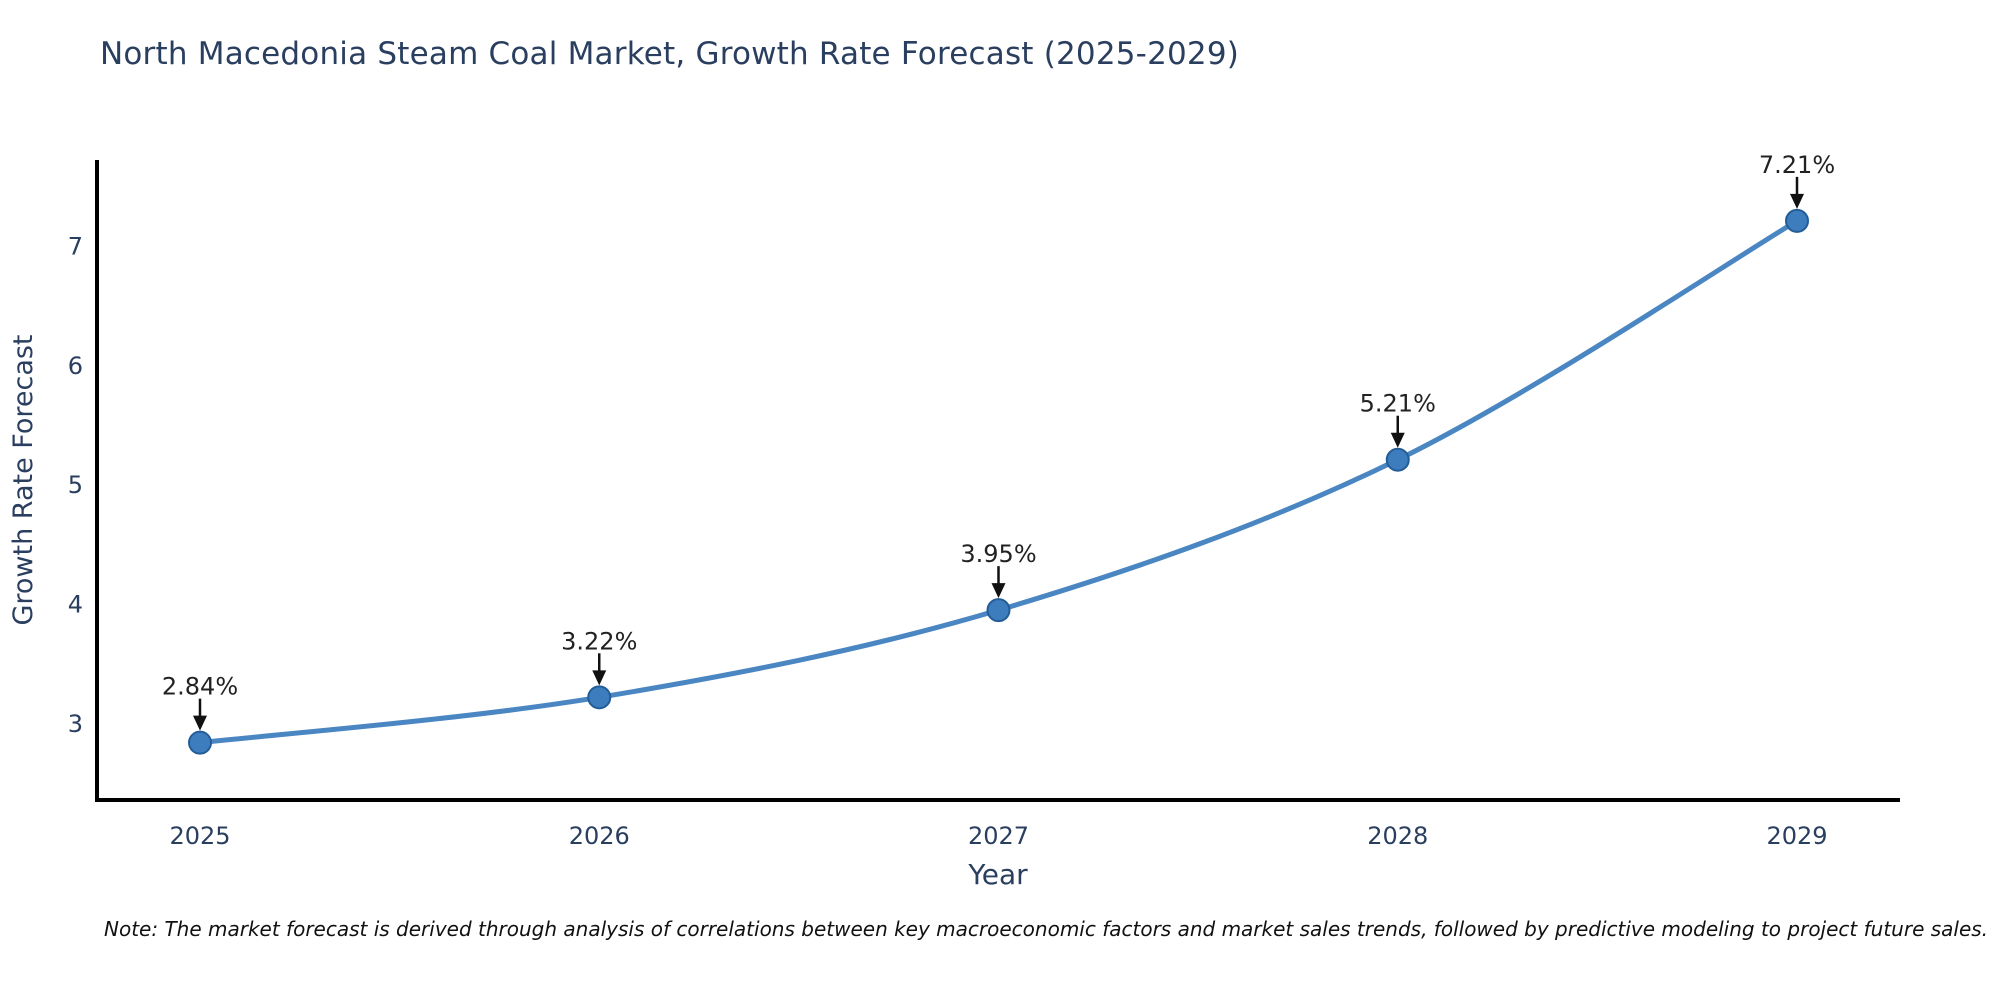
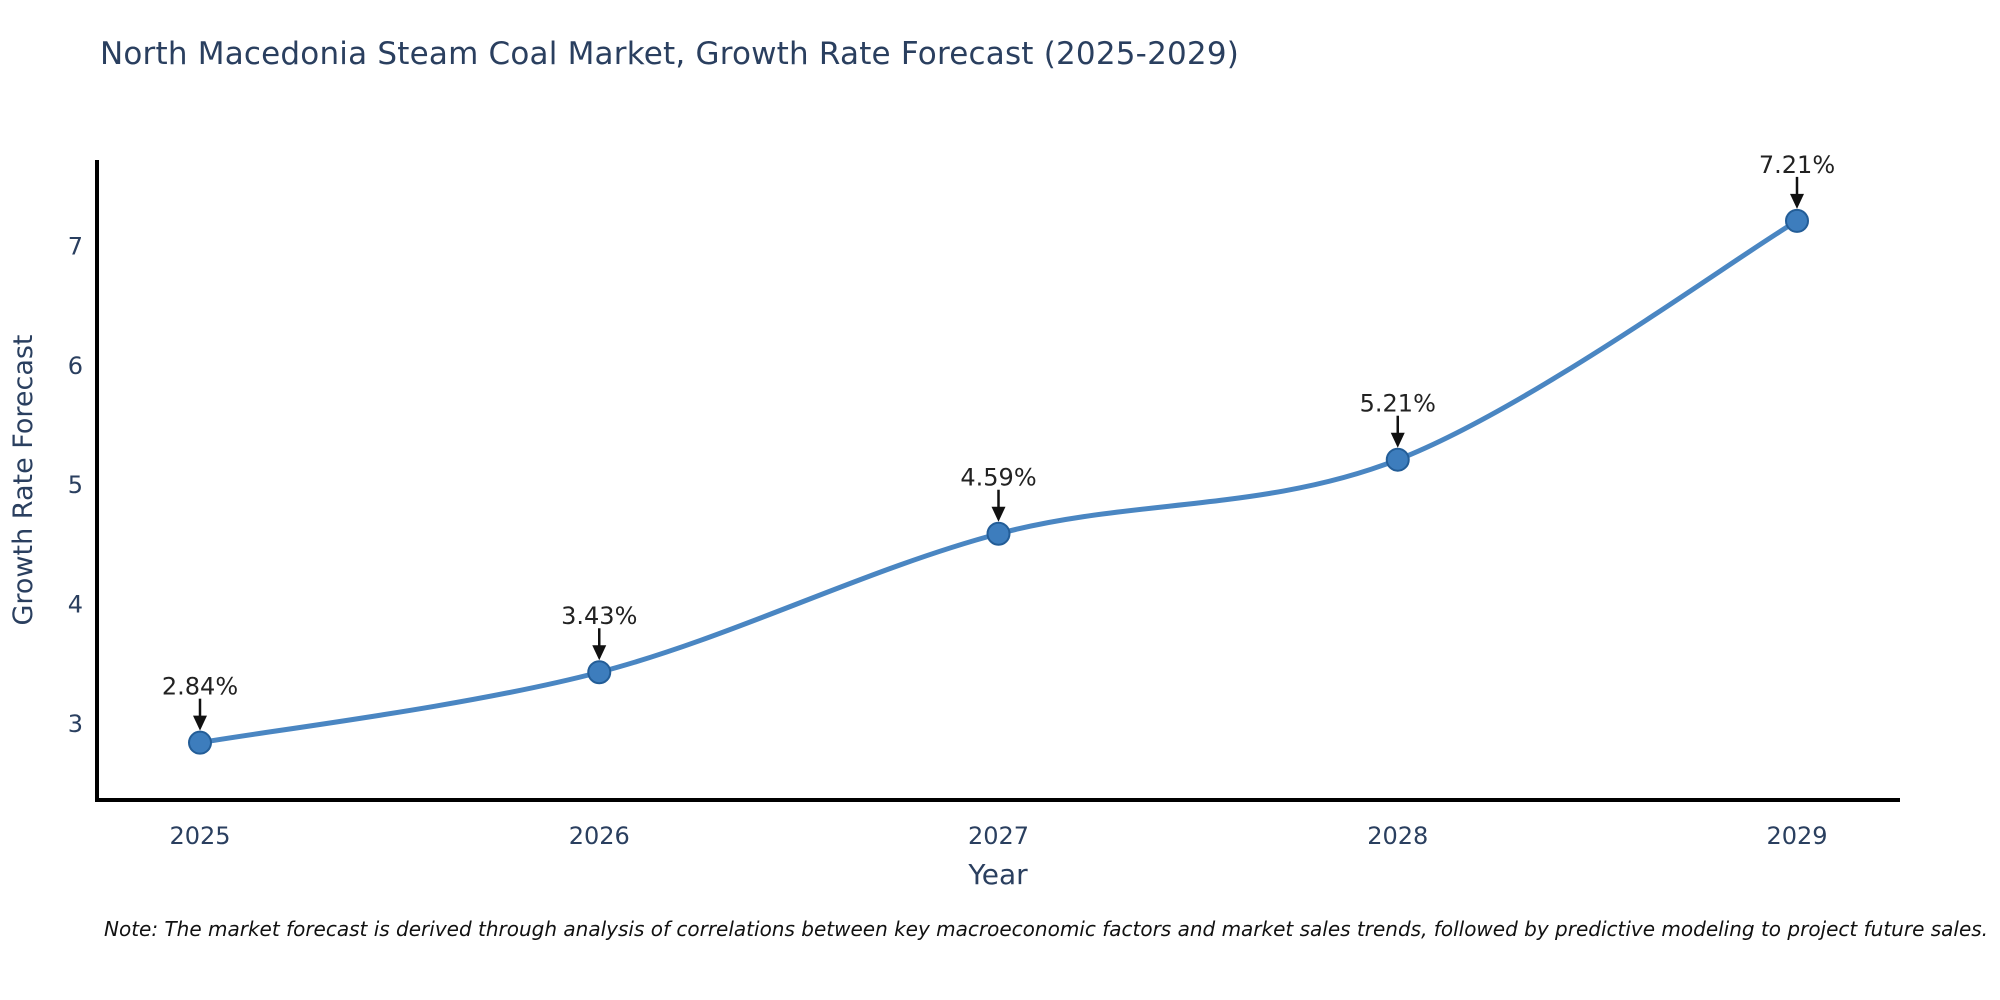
2026: 3.22% -> 3.43%
2027: 3.95% -> 4.59%
